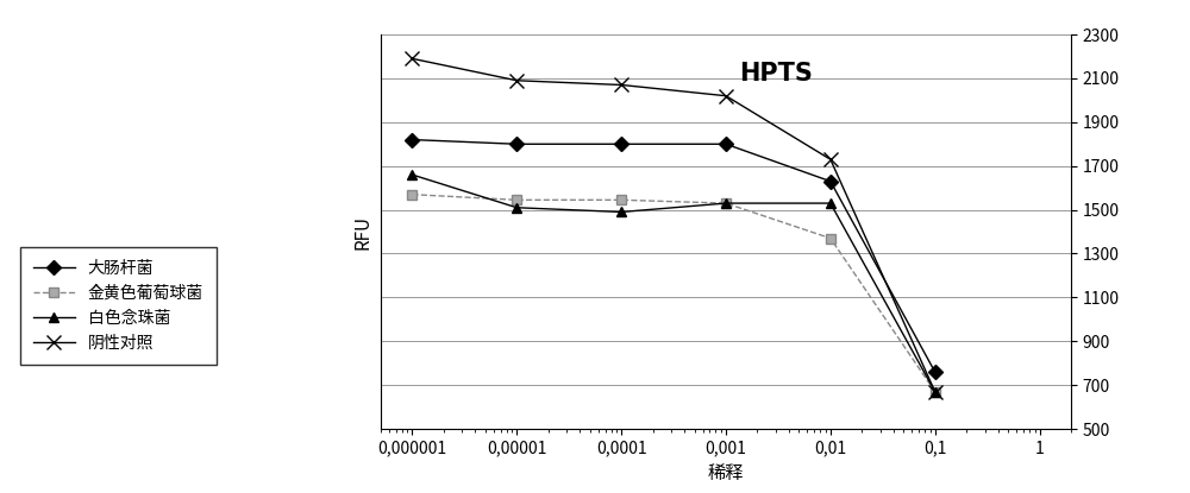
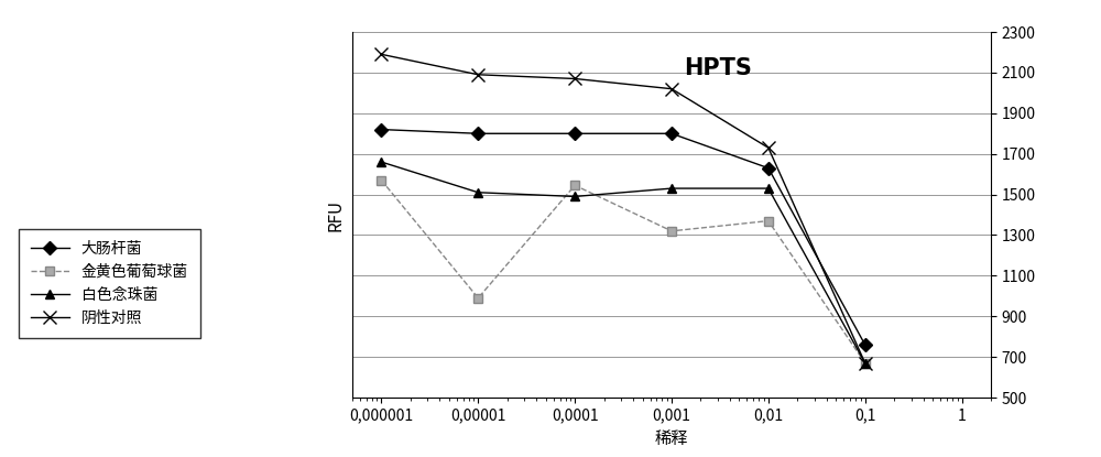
金黄色葡萄球菌/0,00001: 1540 -> 990
金黄色葡萄球菌/0,001: 1530 -> 1320
